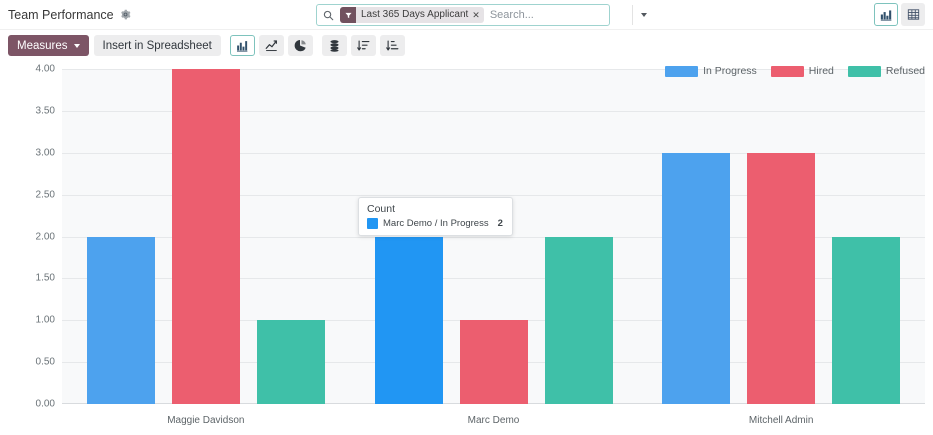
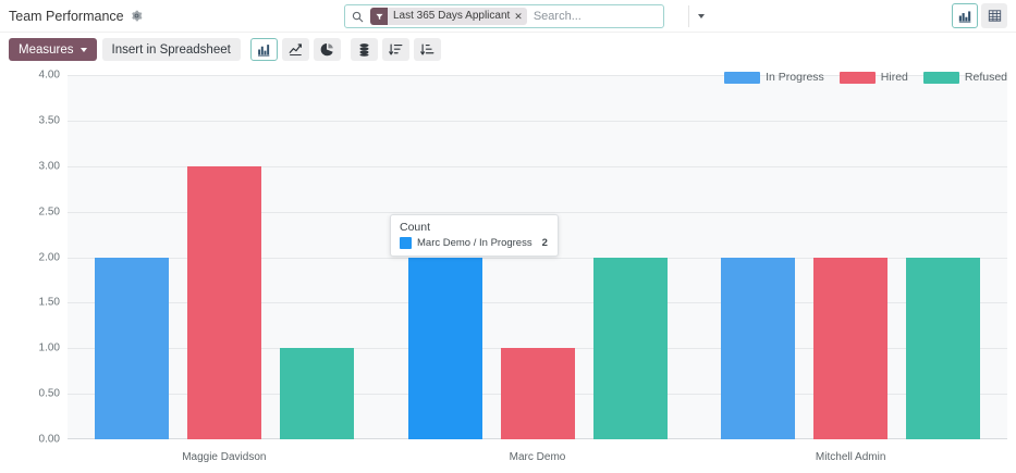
Hired/Maggie Davidson: 4 -> 3
In Progress/Mitchell Admin: 3 -> 2
Hired/Mitchell Admin: 3 -> 2
